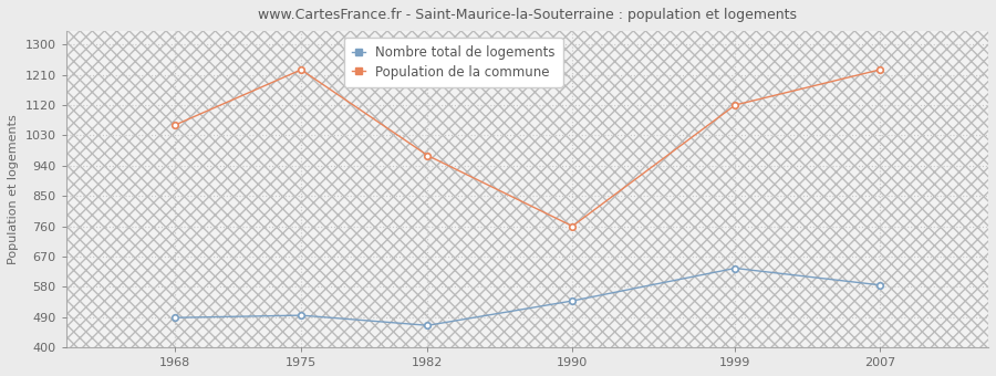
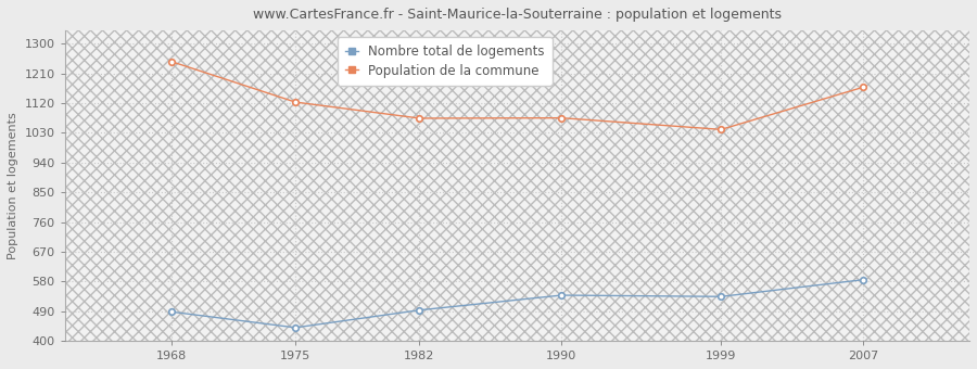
Population de la commune/1968: 1060 -> 1246
Nombre total de logements/1975: 495 -> 440
Population de la commune/1975: 1225 -> 1123
Nombre total de logements/1982: 465 -> 493
Population de la commune/1982: 970 -> 1074
Population de la commune/1990: 760 -> 1075
Nombre total de logements/1999: 635 -> 534
Population de la commune/1999: 1120 -> 1040
Population de la commune/2007: 1225 -> 1168
